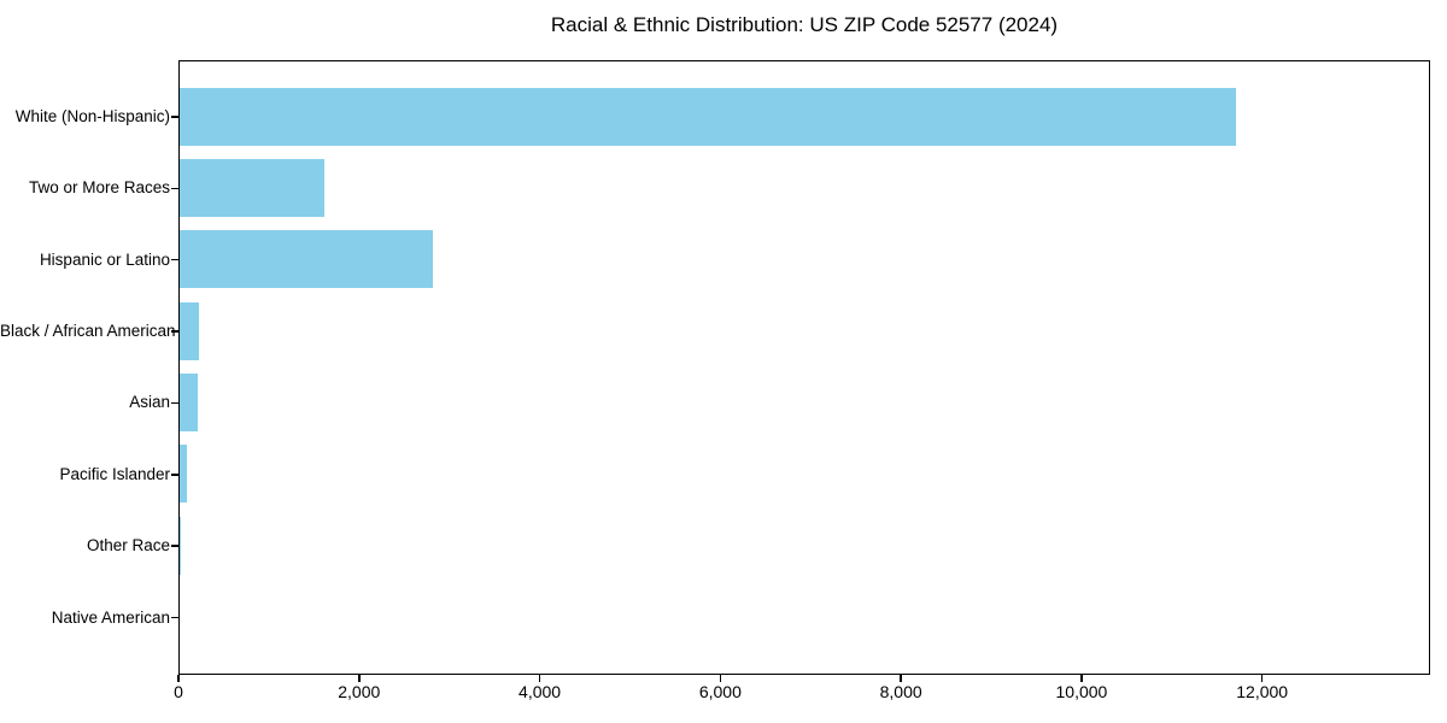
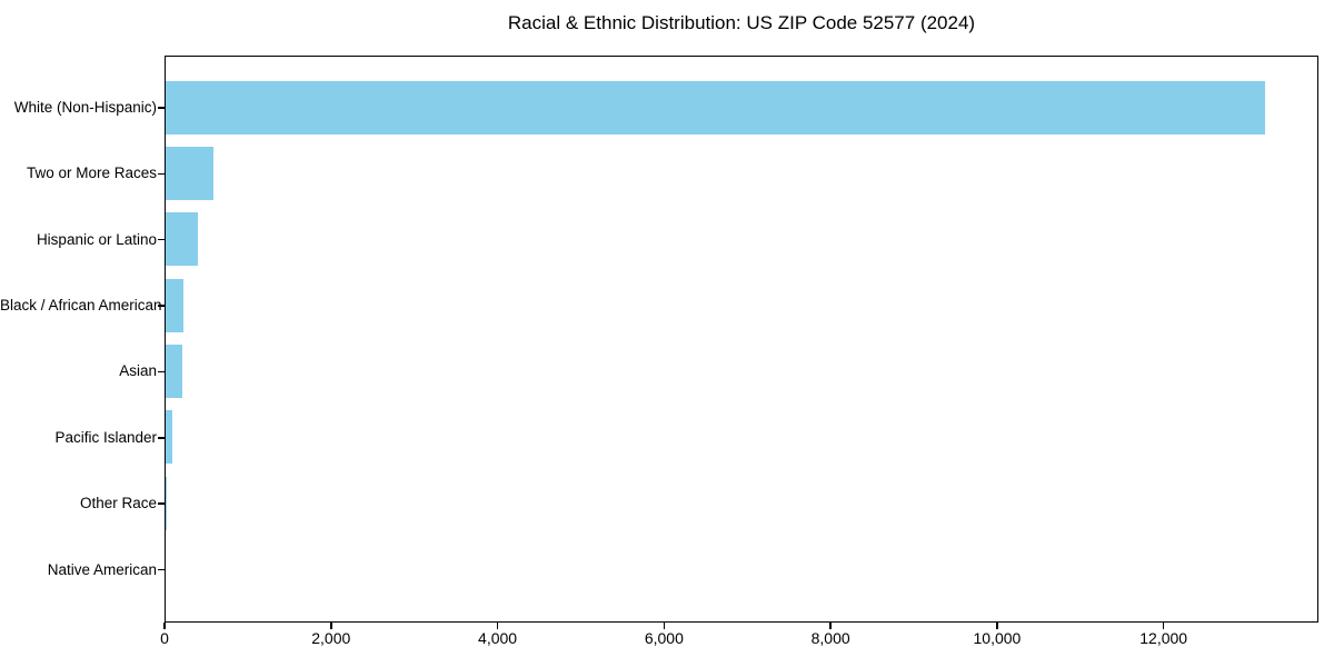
White (Non-Hispanic): 11700 -> 13200
Two or More Races: 1600 -> 600
Hispanic or Latino: 2800 -> 400
